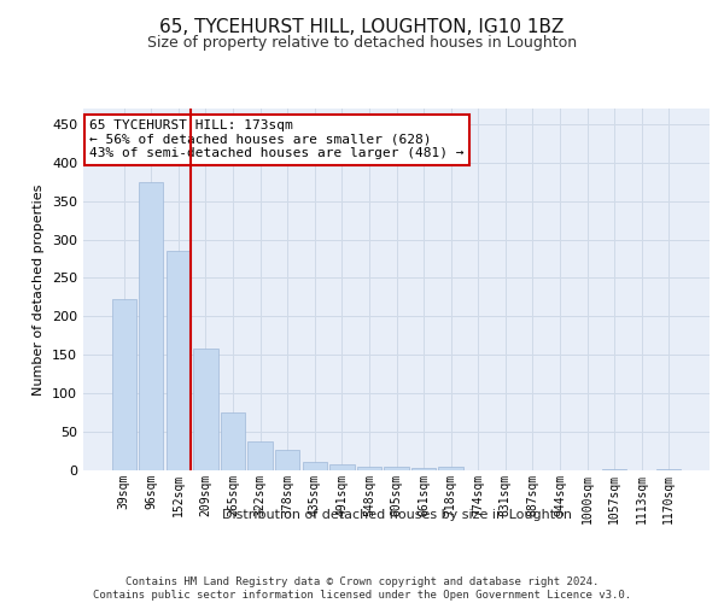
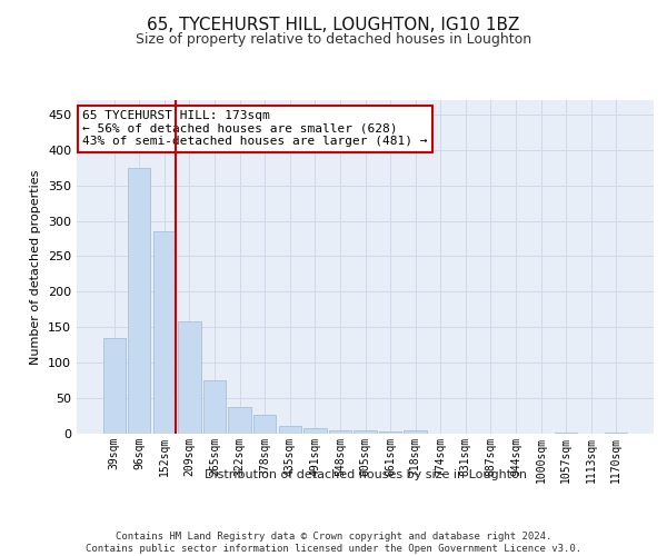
39sqm: 222 -> 135
